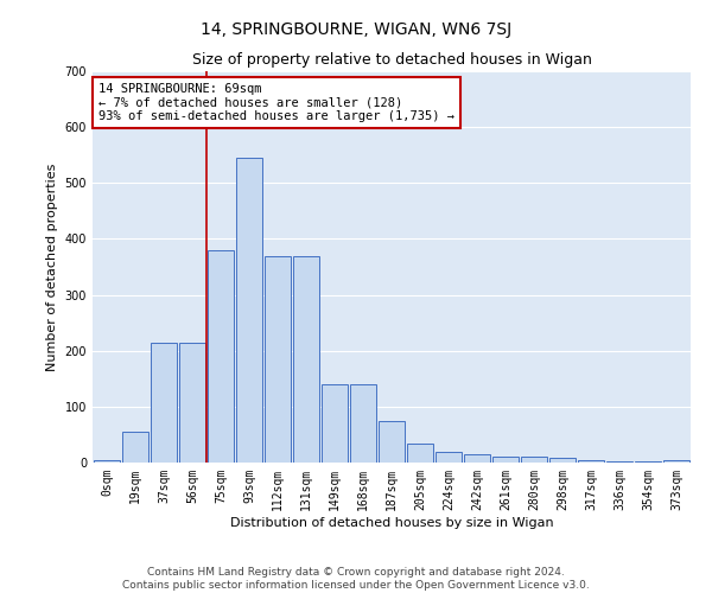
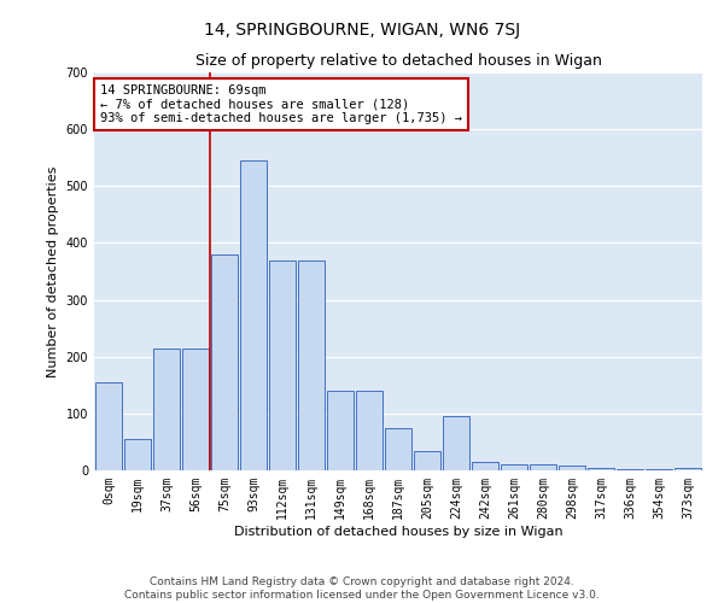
0sqm: 5 -> 155
224sqm: 20 -> 95
